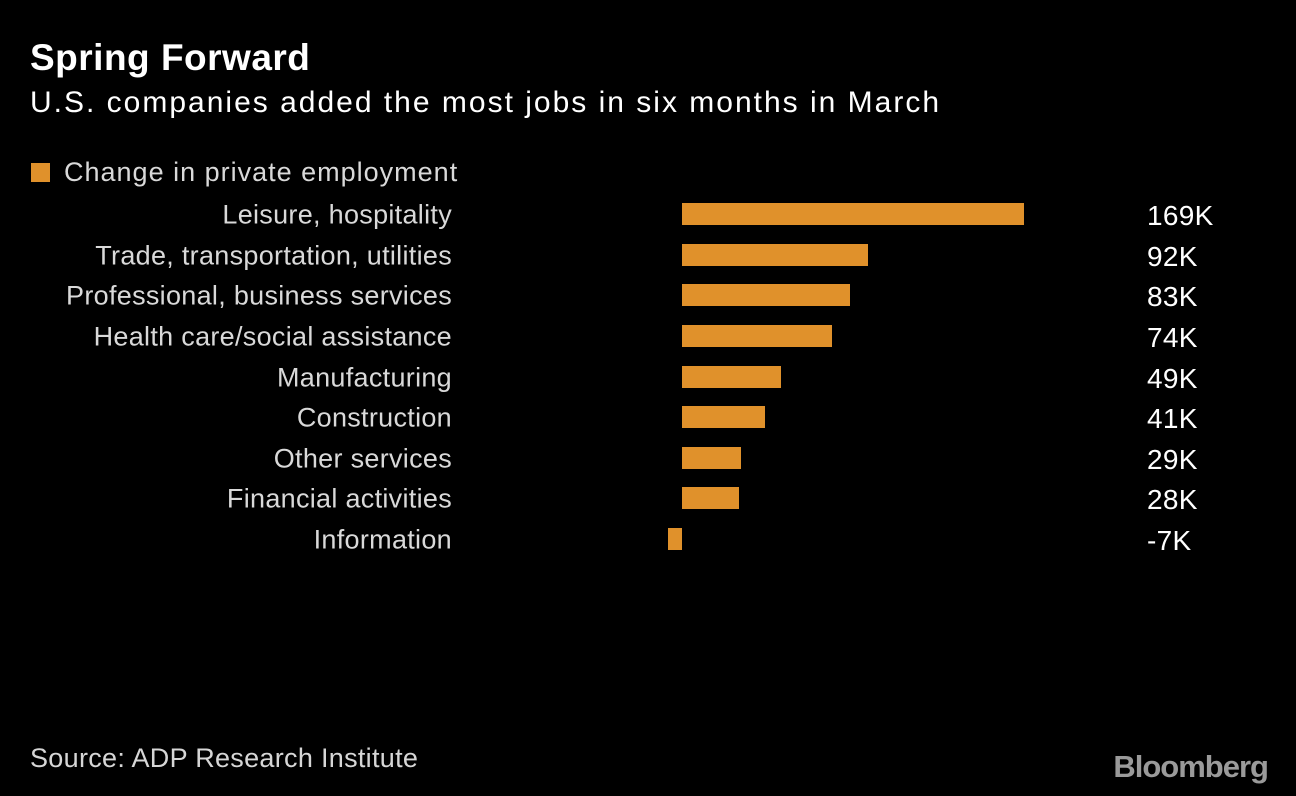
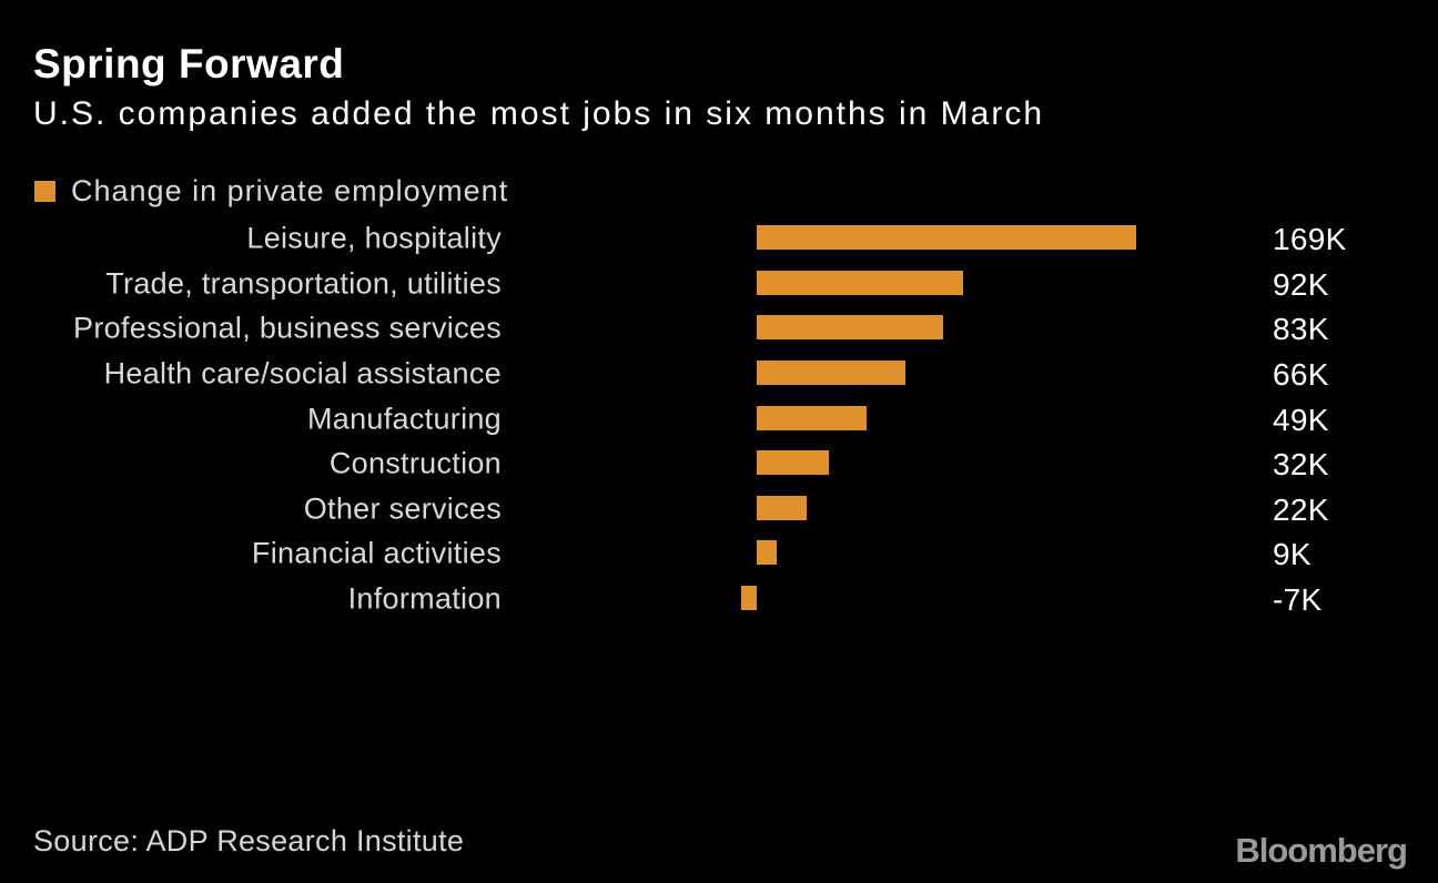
Health care/social assistance: 74K -> 66K
Construction: 41K -> 32K
Other services: 29K -> 22K
Financial activities: 28K -> 9K
